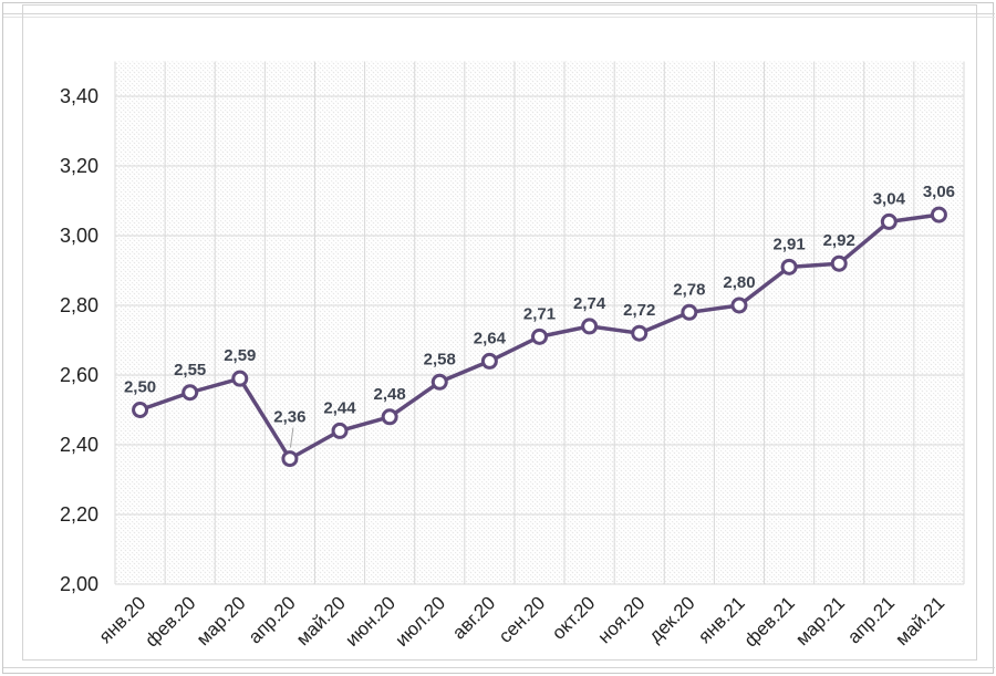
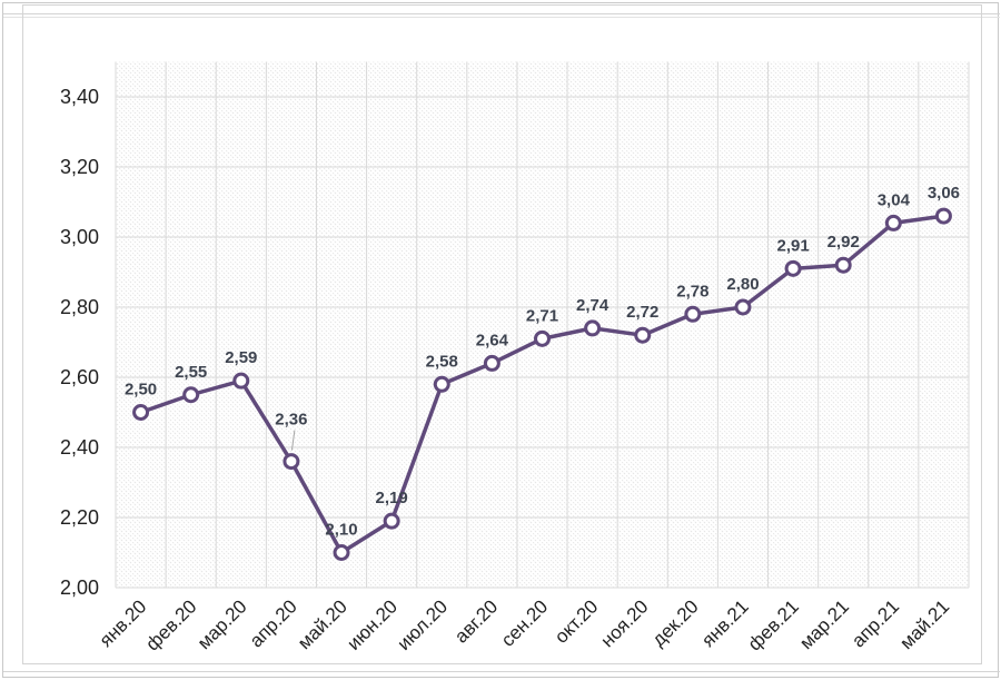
май.20: 2,44 -> 2,10
июн.20: 2,48 -> 2,19
